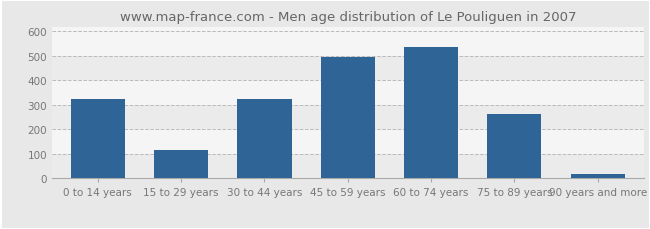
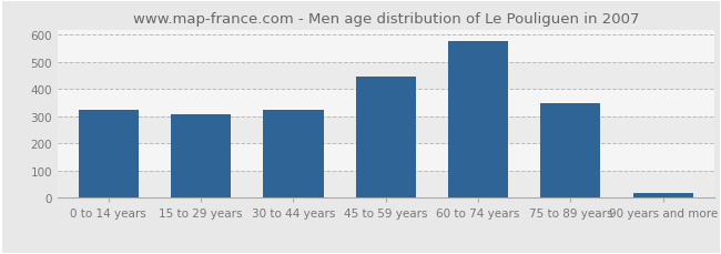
15 to 29 years: 115 -> 310
45 to 59 years: 495 -> 447
60 to 74 years: 535 -> 577
75 to 89 years: 265 -> 350
